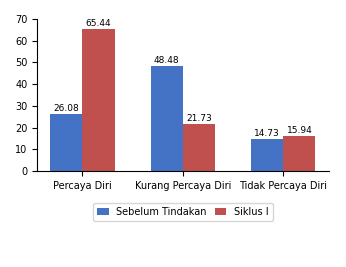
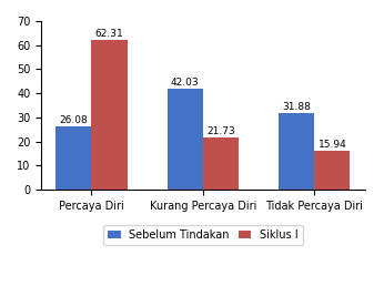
Siklus I/Percaya Diri: 65.44 -> 62.31
Sebelum Tindakan/Kurang Percaya Diri: 48.48 -> 42.03
Sebelum Tindakan/Tidak Percaya Diri: 14.73 -> 31.88
